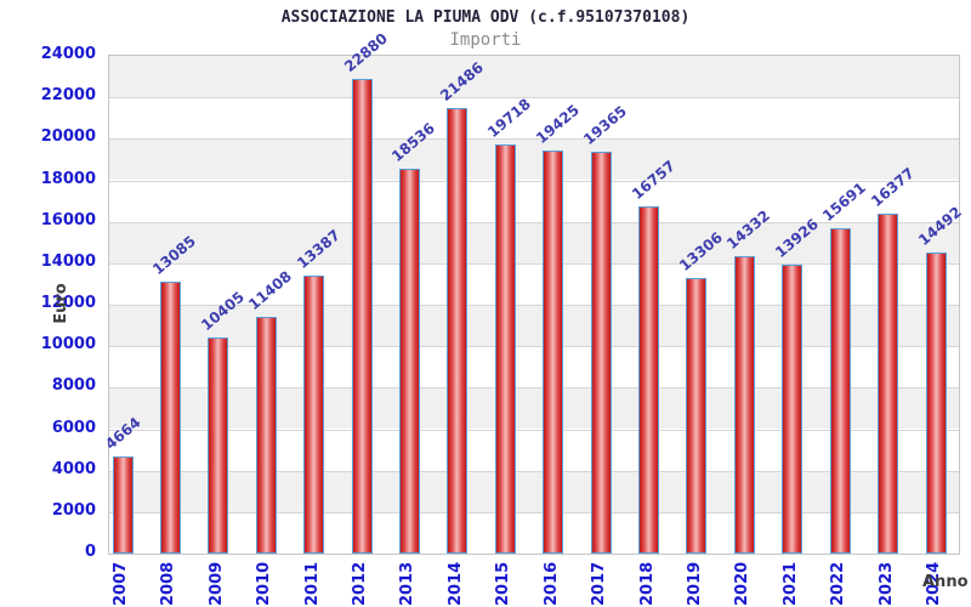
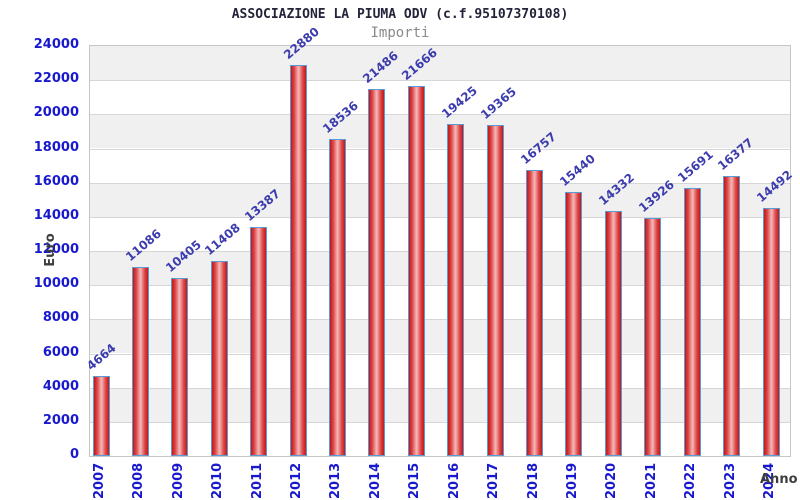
2008: 13085 -> 11086
2015: 19718 -> 21666
2019: 13306 -> 15440
